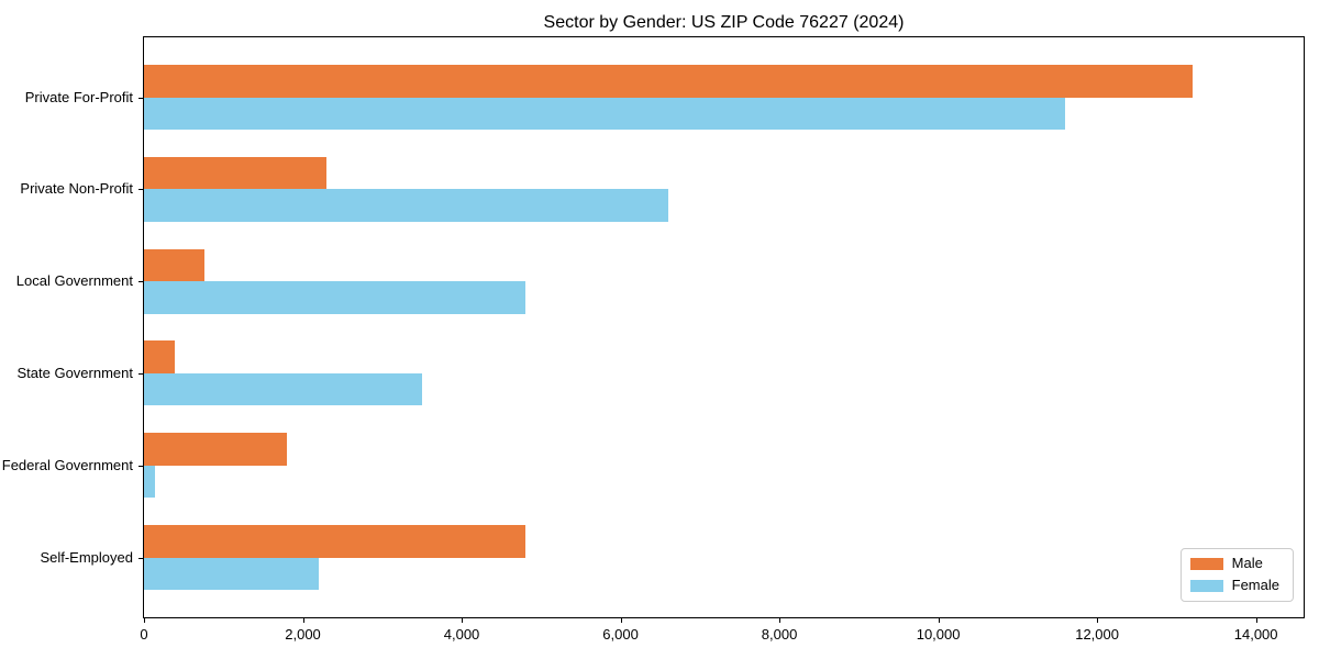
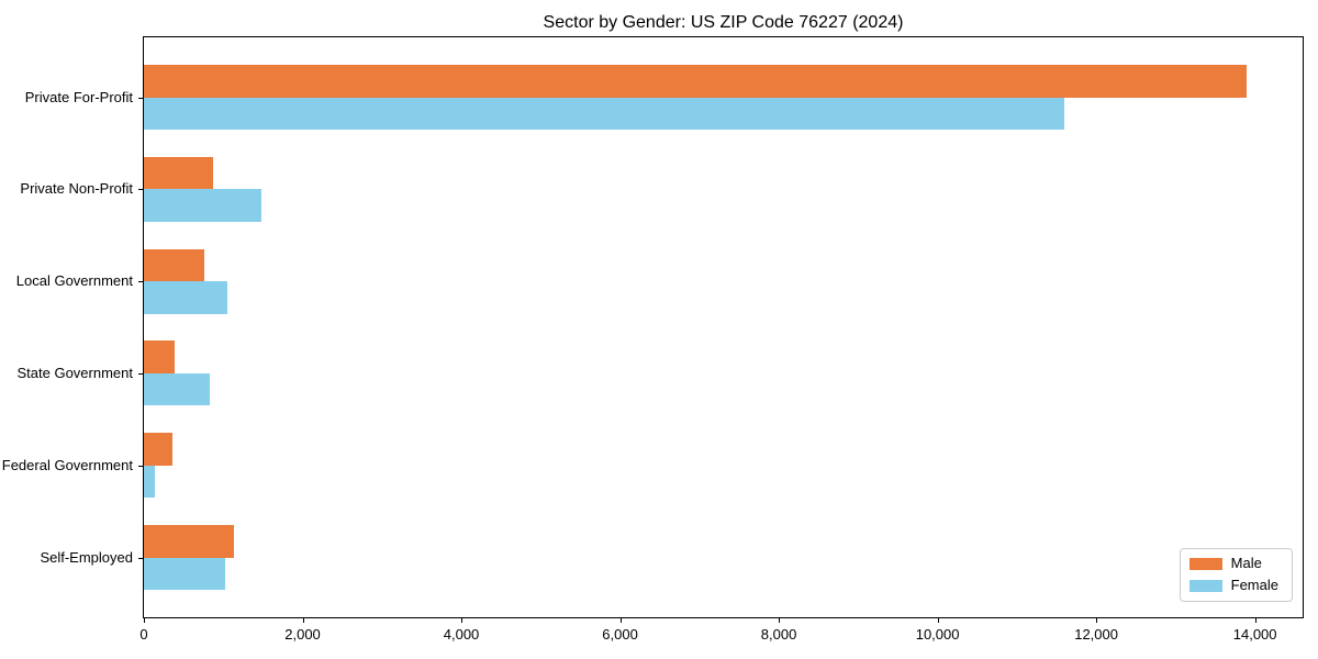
Male/Private For-Profit: 13200 -> 13900
Male/Private Non-Profit: 2300 -> 900
Female/Private Non-Profit: 6600 -> 1500
Female/Local Government: 4800 -> 1000
Female/State Government: 3500 -> 800
Male/Federal Government: 1800 -> 400
Male/Self-Employed: 4800 -> 1100
Female/Self-Employed: 2200 -> 1000
